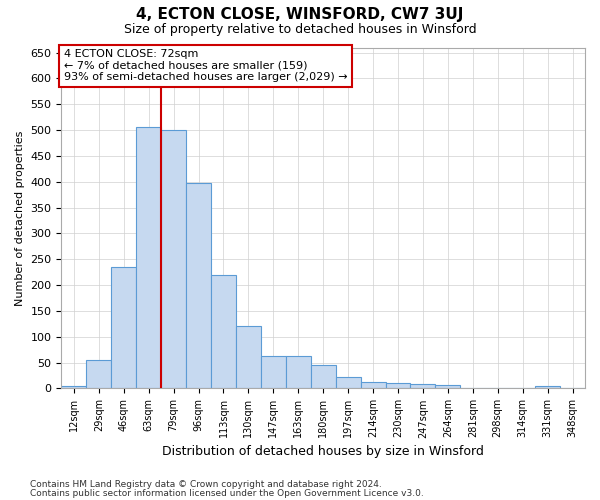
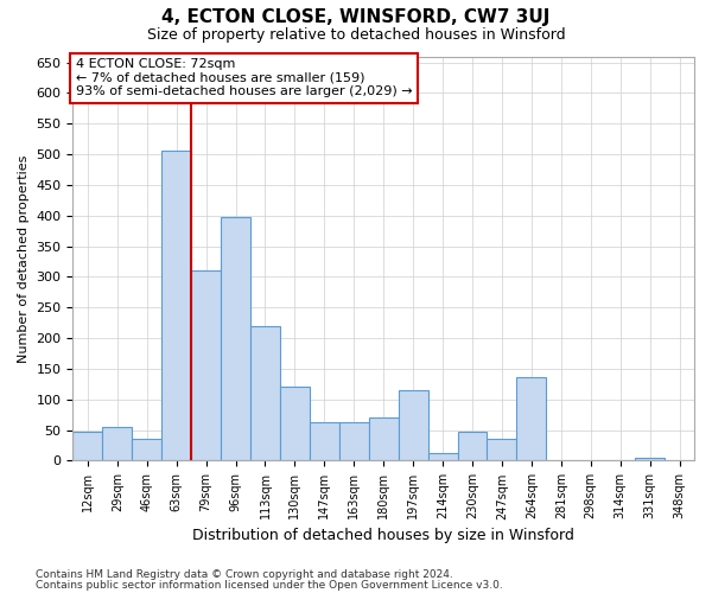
12sqm: 5 -> 48
46sqm: 235 -> 36
79sqm: 500 -> 310
180sqm: 46 -> 70
197sqm: 22 -> 116
230sqm: 10 -> 48
247sqm: 8 -> 36
264sqm: 6 -> 136
